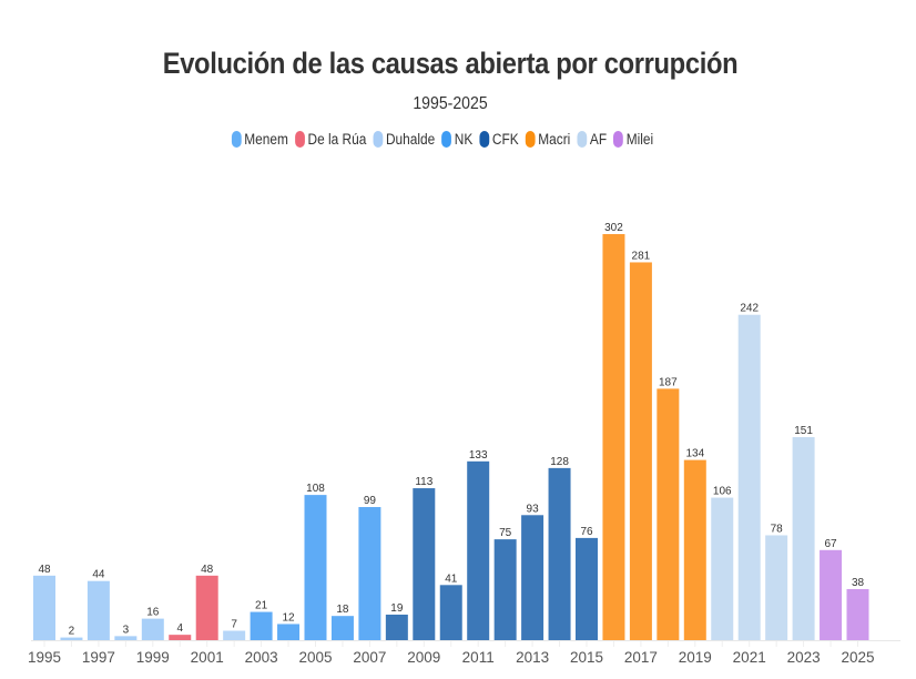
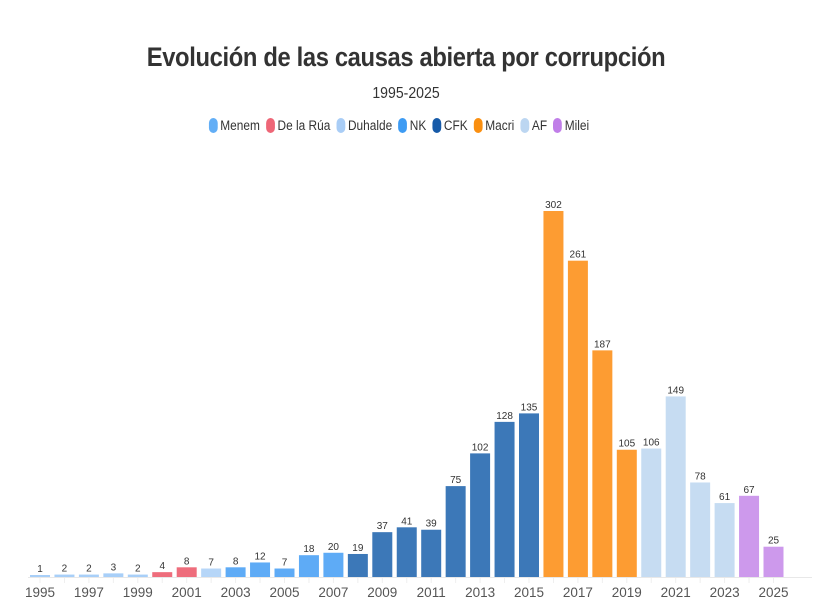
1995: 48 -> 1
1997: 44 -> 2
1999: 16 -> 2
2001: 48 -> 8
2003: 21 -> 8
2005: 108 -> 7
2007: 99 -> 20
2009: 113 -> 37
2011: 133 -> 39
2013: 93 -> 102
2015: 76 -> 135
2017: 281 -> 261
2019: 134 -> 105
2021: 242 -> 149
2023: 151 -> 61
2025: 38 -> 25
